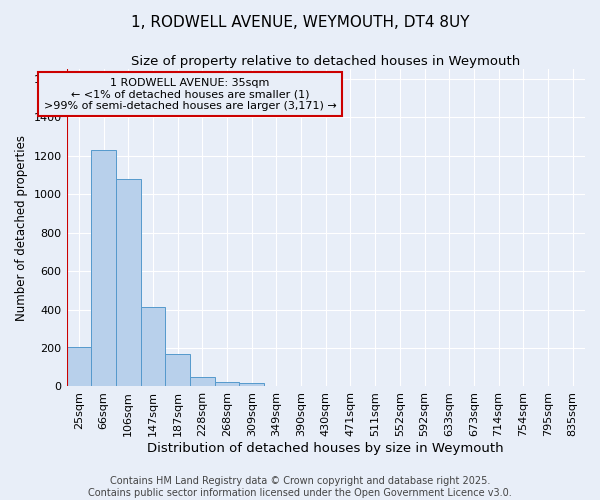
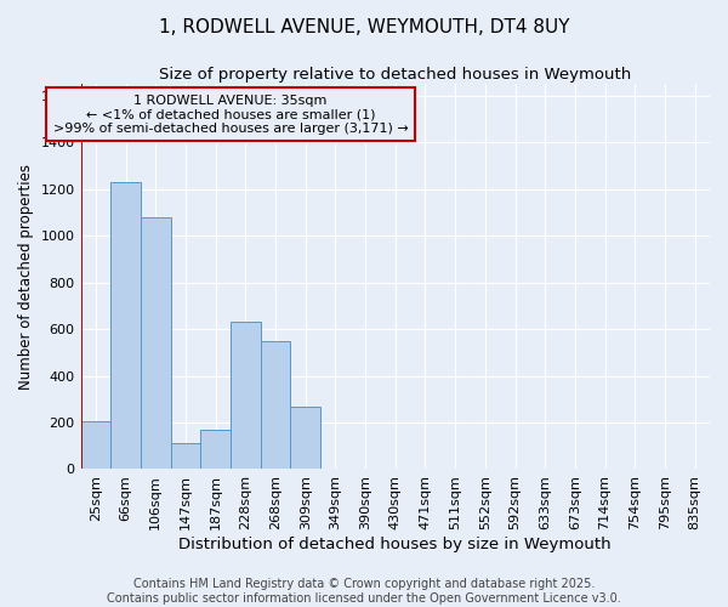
147sqm: 420 -> 110
228sqm: 50 -> 630
268sqm: 20 -> 550
309sqm: 20 -> 270
